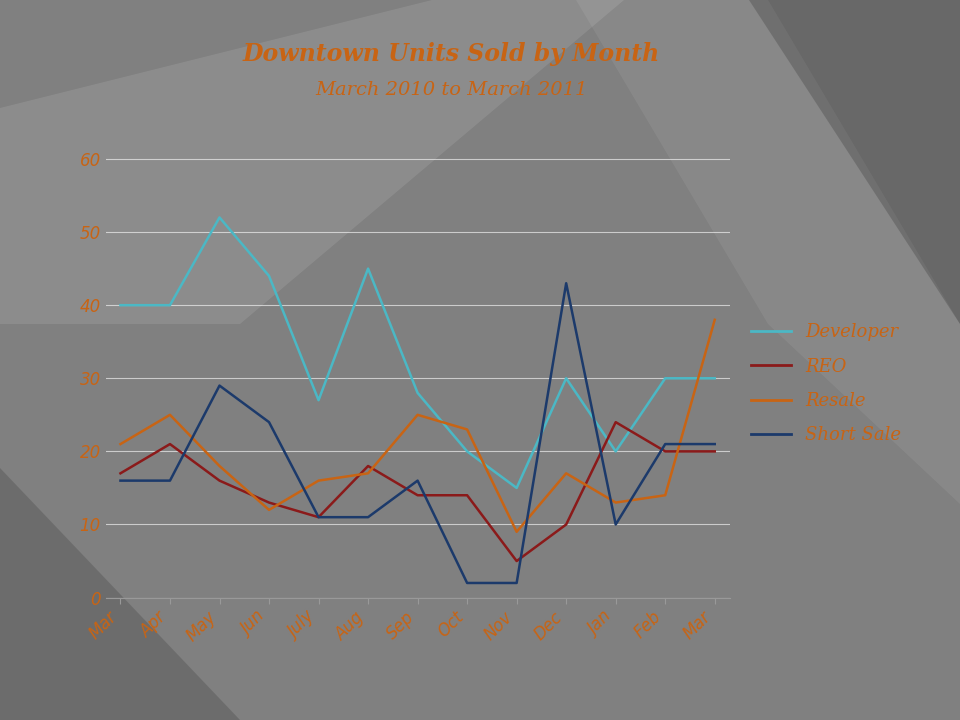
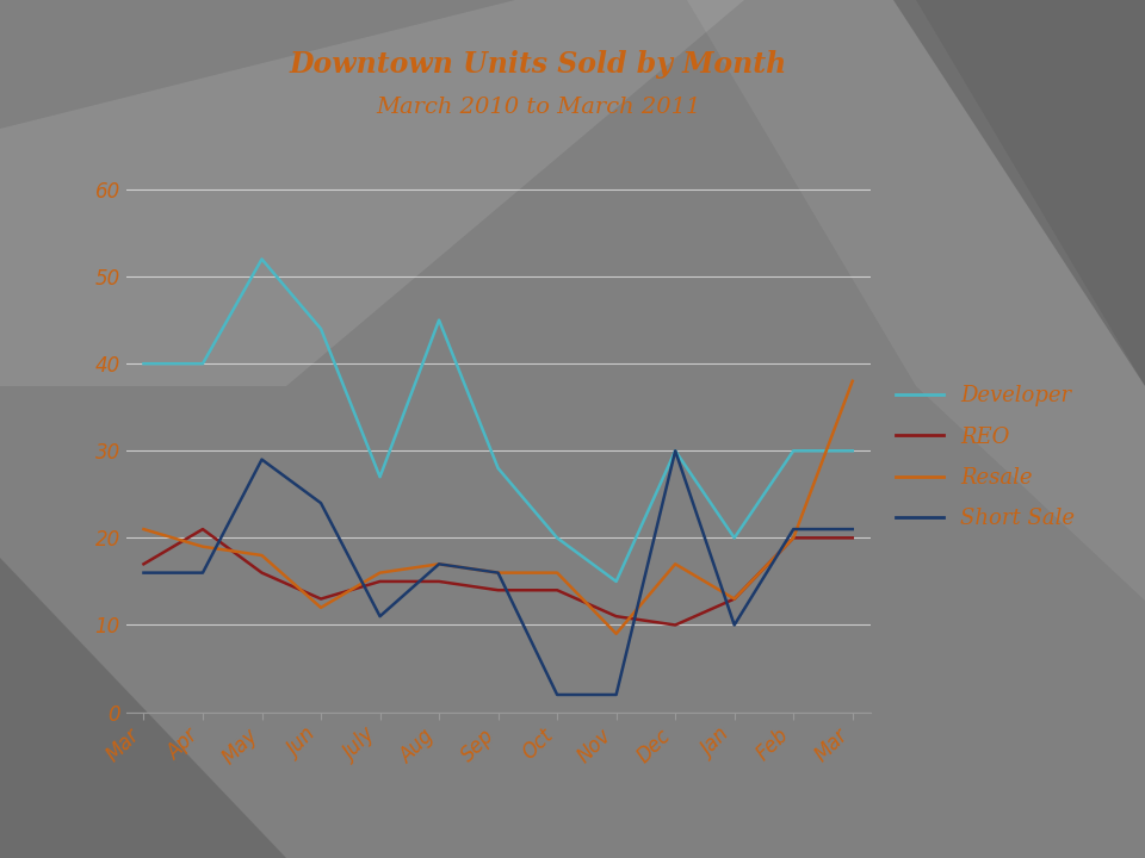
Resale/Apr: 25 -> 19
REO/July: 11 -> 15
REO/Aug: 18 -> 15
Short Sale/Aug: 11 -> 17
Resale/Sep: 25 -> 16
Resale/Oct: 23 -> 16
REO/Nov: 5 -> 11
Short Sale/Dec: 43 -> 30
REO/Jan: 24 -> 13
Resale/Feb: 14 -> 20
